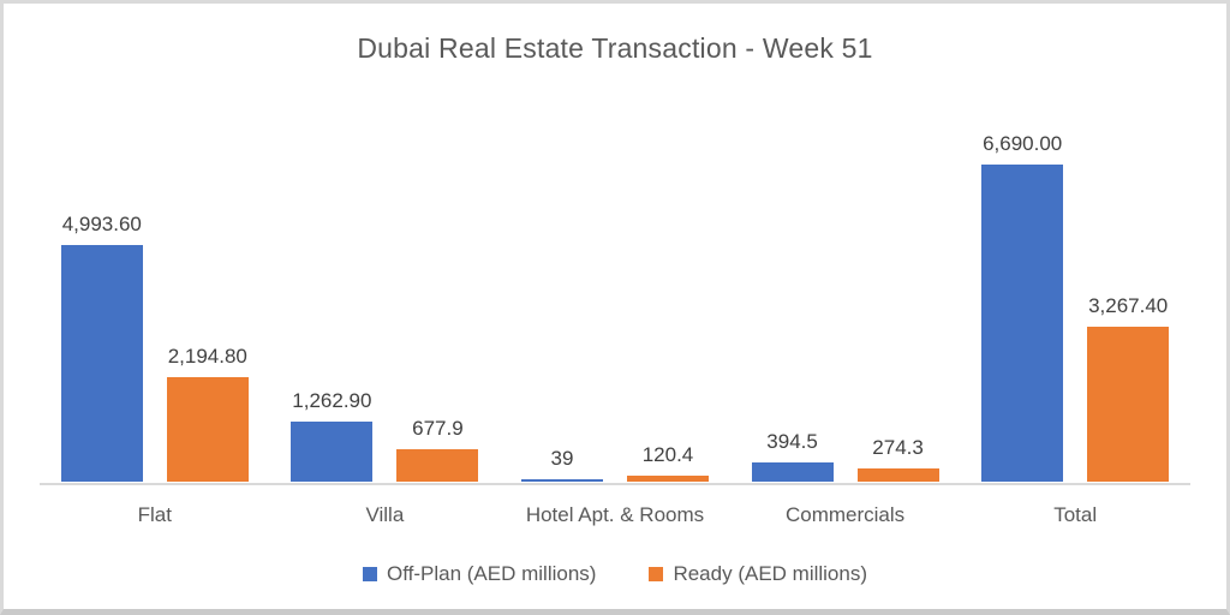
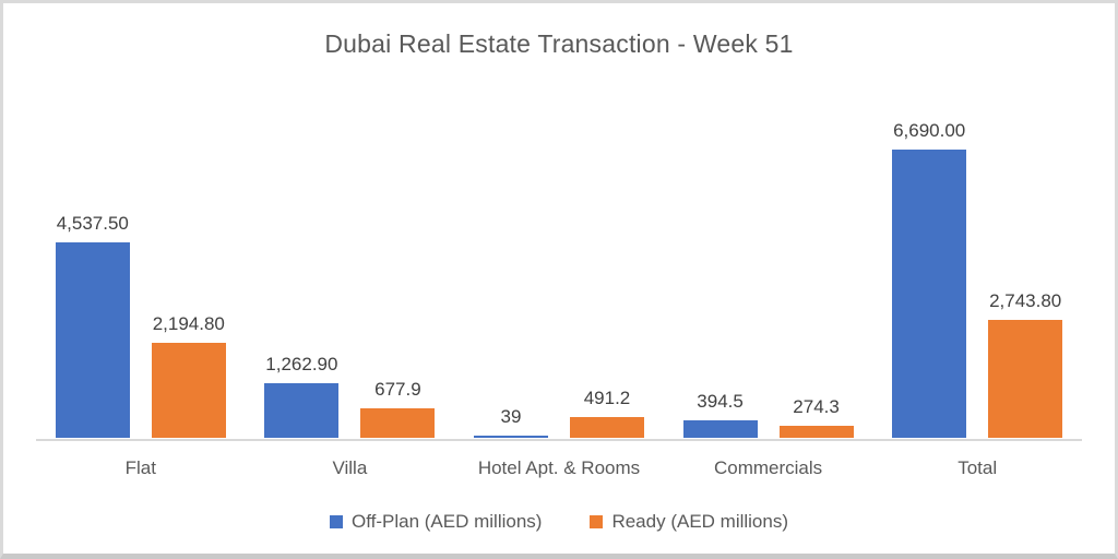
Off-Plan (AED millions)/Flat: 4,993.60 -> 4,537.50
Ready (AED millions)/Hotel Apt. & Rooms: 120.4 -> 491.2
Ready (AED millions)/Total: 3,267.40 -> 2,743.80
